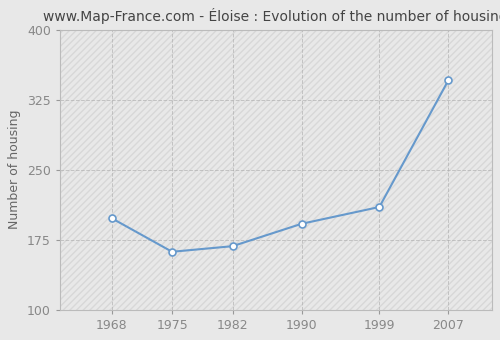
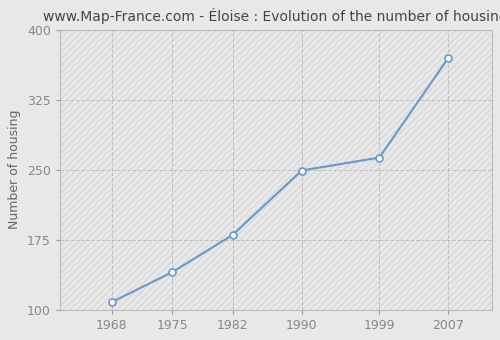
1968: 198 -> 108
1975: 162 -> 140
1982: 168 -> 180
1990: 192 -> 249
1999: 210 -> 263
2007: 346 -> 370
